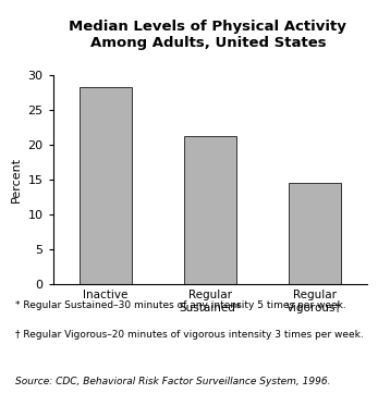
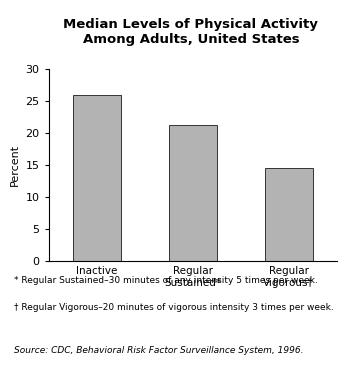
Inactive: 28.3 -> 26.0
